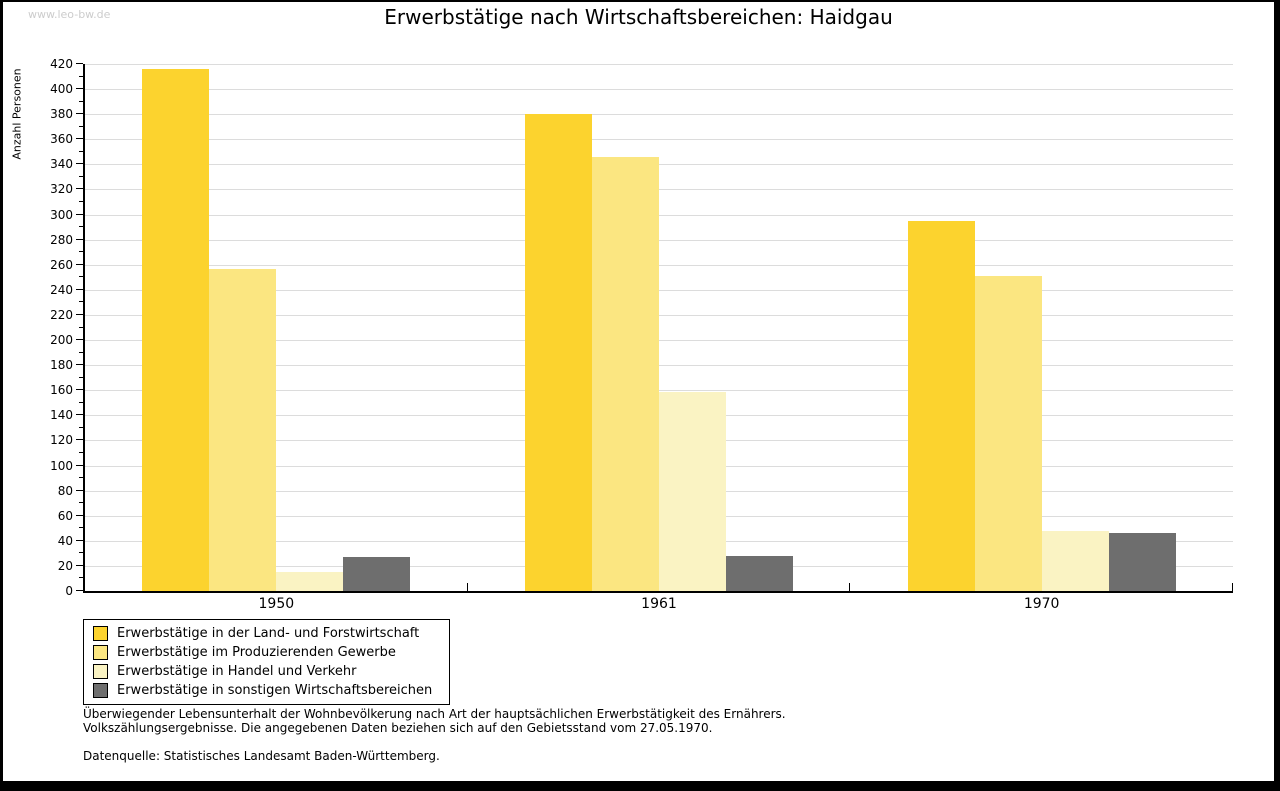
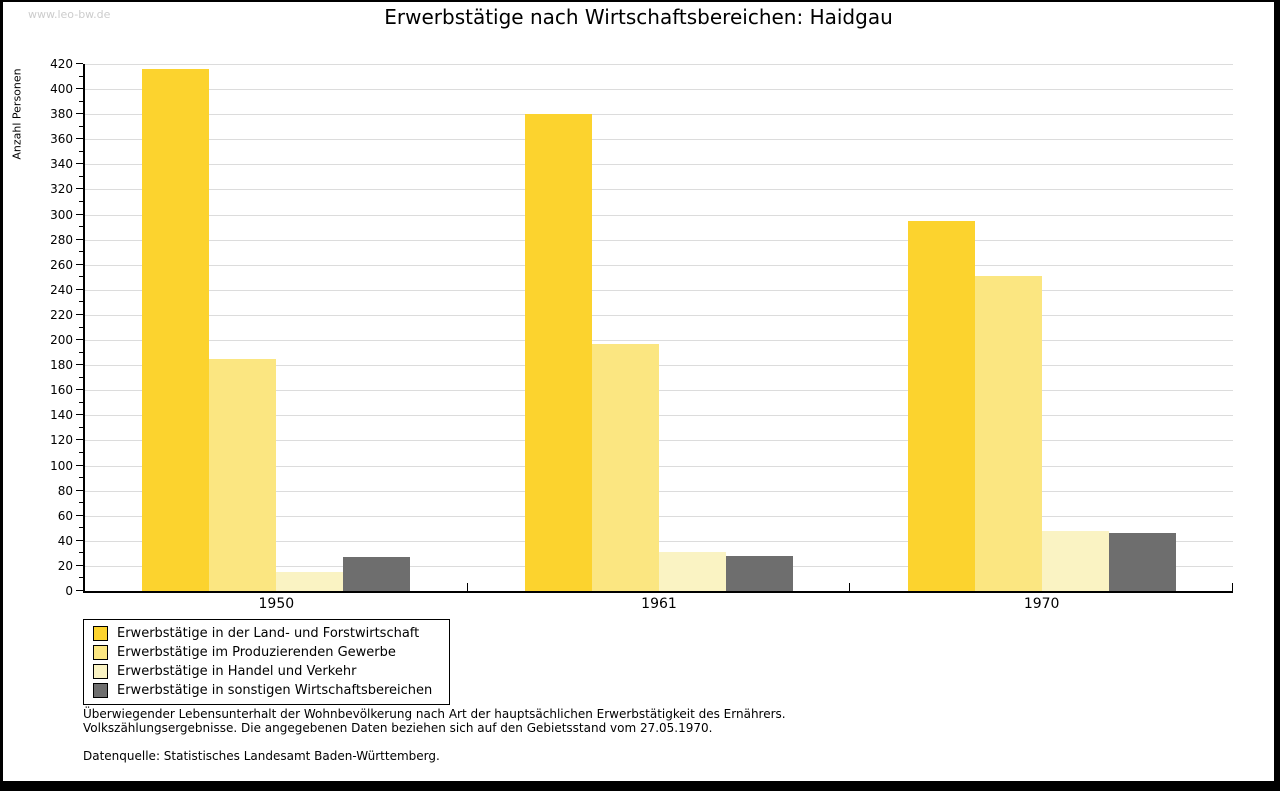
Erwerbstätige im Produzierenden Gewerbe/1950: 257 -> 185
Erwerbstätige im Produzierenden Gewerbe/1961: 346 -> 197
Erwerbstätige in Handel und Verkehr/1961: 159 -> 31
